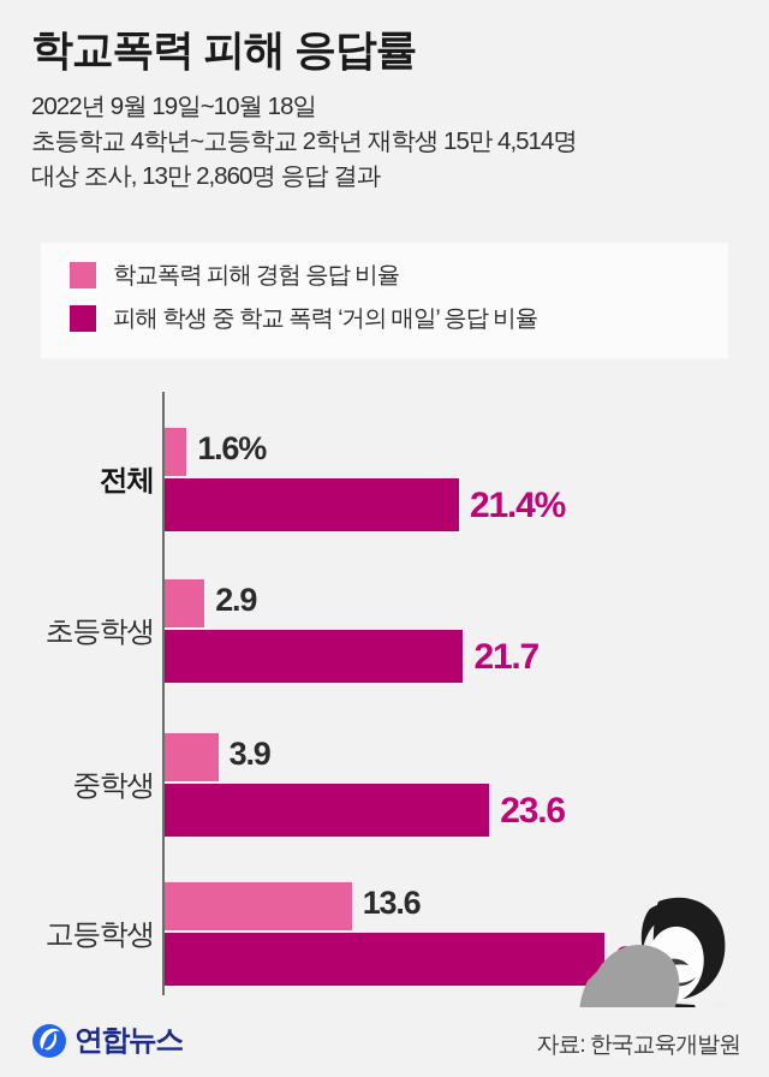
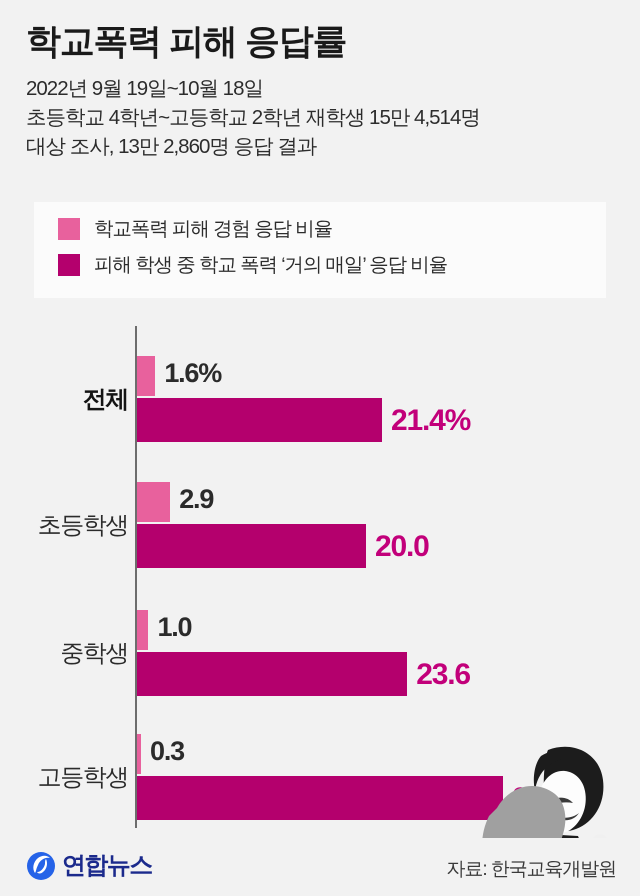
피해 학생 중 학교 폭력 ‘거의 매일’ 응답 비율/초등학생: 21.7 -> 20.0
학교폭력 피해 경험 응답 비율/중학생: 3.9 -> 1.0
학교폭력 피해 경험 응답 비율/고등학생: 13.6 -> 0.3
